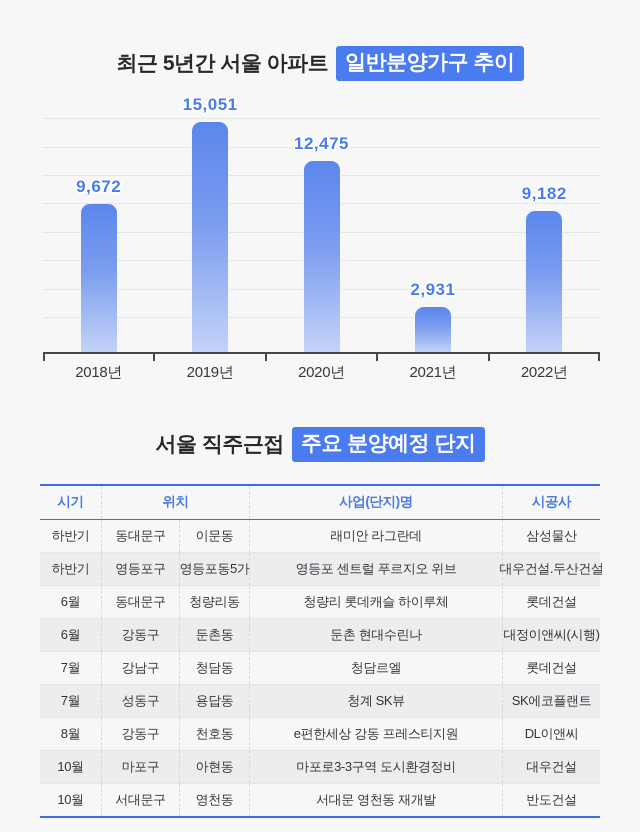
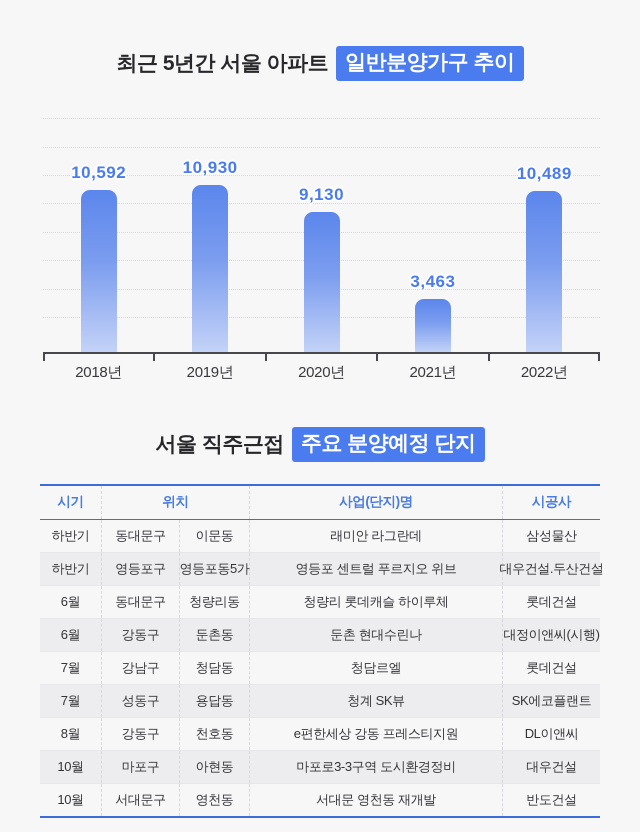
2018년: 9,672 -> 10,592
2019년: 15,051 -> 10,930
2020년: 12,475 -> 9,130
2021년: 2,931 -> 3,463
2022년: 9,182 -> 10,489
